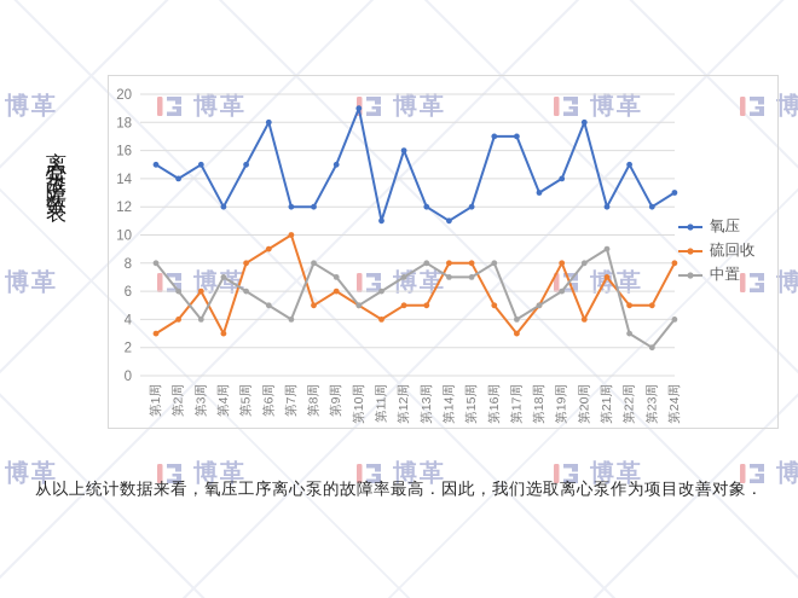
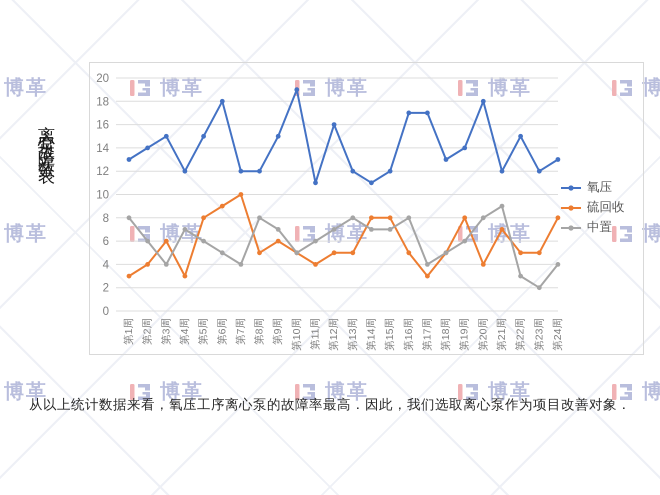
氧压/第1周: 15 -> 13
